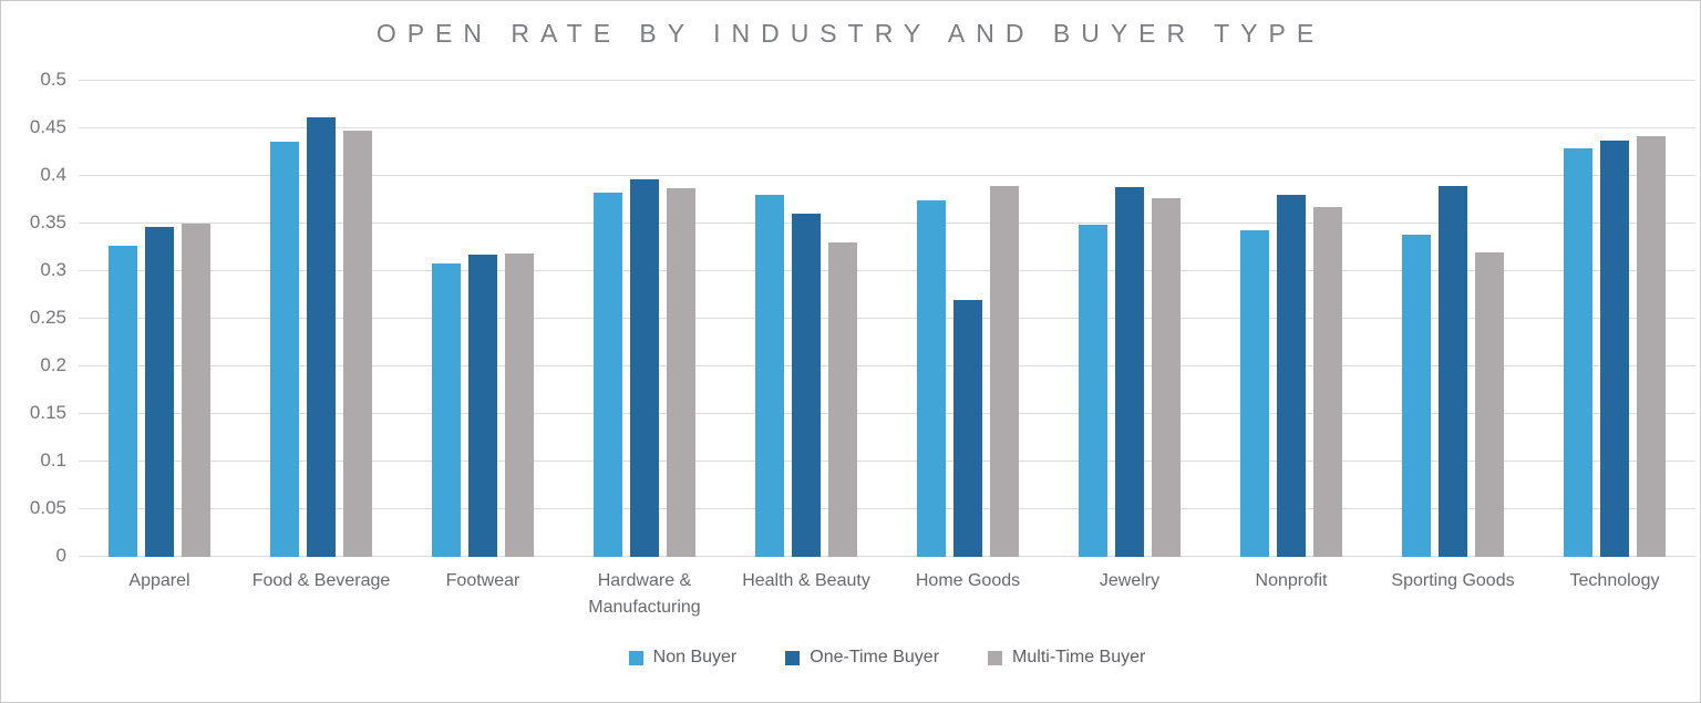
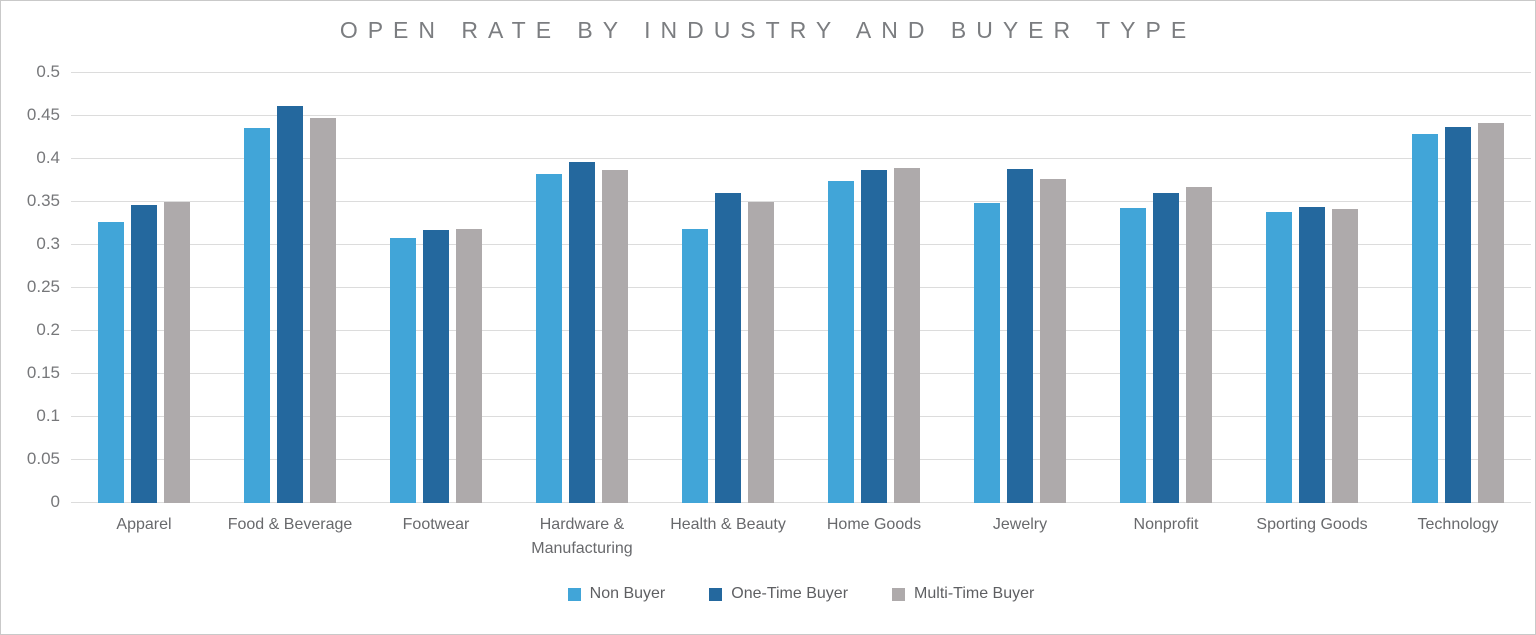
Non Buyer/Health & Beauty: 0.38 -> 0.32
Multi-Time Buyer/Health & Beauty: 0.33 -> 0.35
One-Time Buyer/Home Goods: 0.27 -> 0.39
One-Time Buyer/Nonprofit: 0.38 -> 0.36
One-Time Buyer/Sporting Goods: 0.39 -> 0.34
Multi-Time Buyer/Sporting Goods: 0.32 -> 0.34
